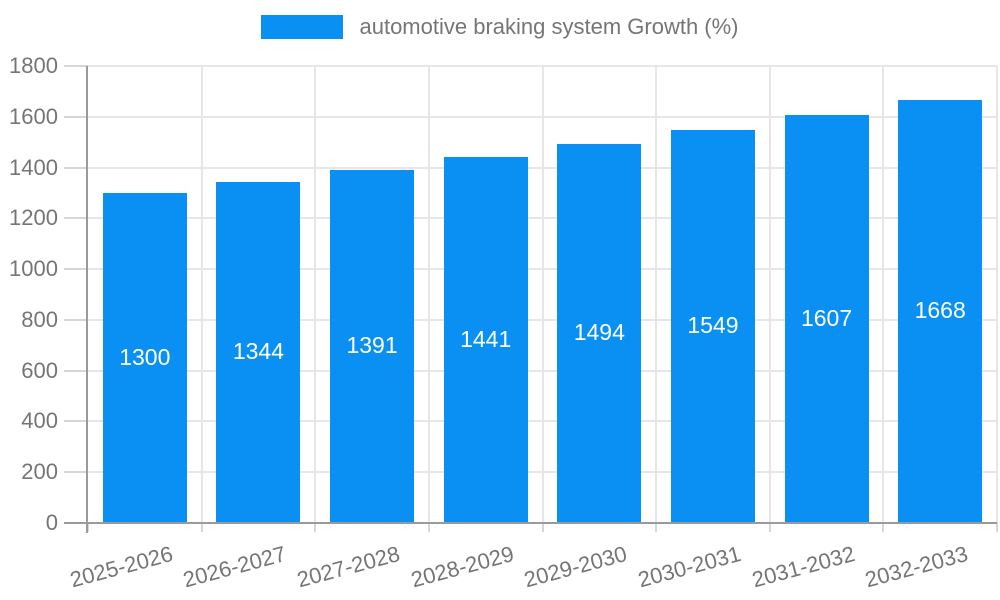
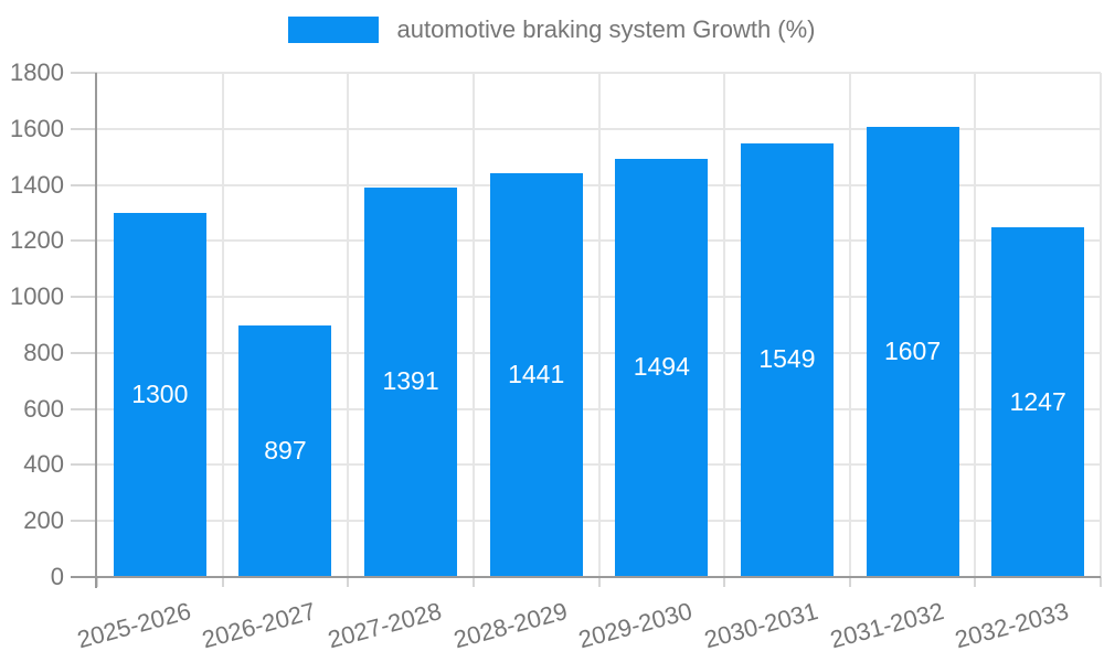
2026-2027: 1344 -> 897
2032-2033: 1668 -> 1247
